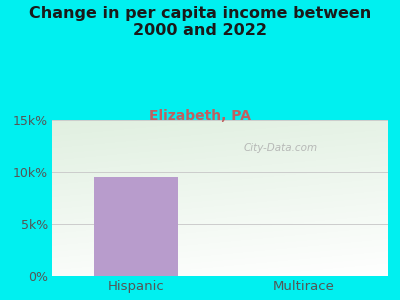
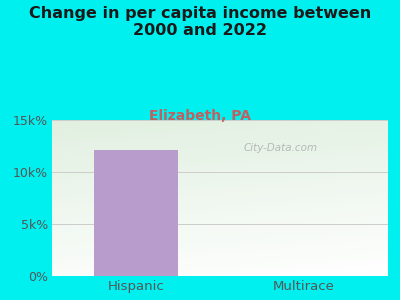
Hispanic: 9.5k% -> 12.1k%
